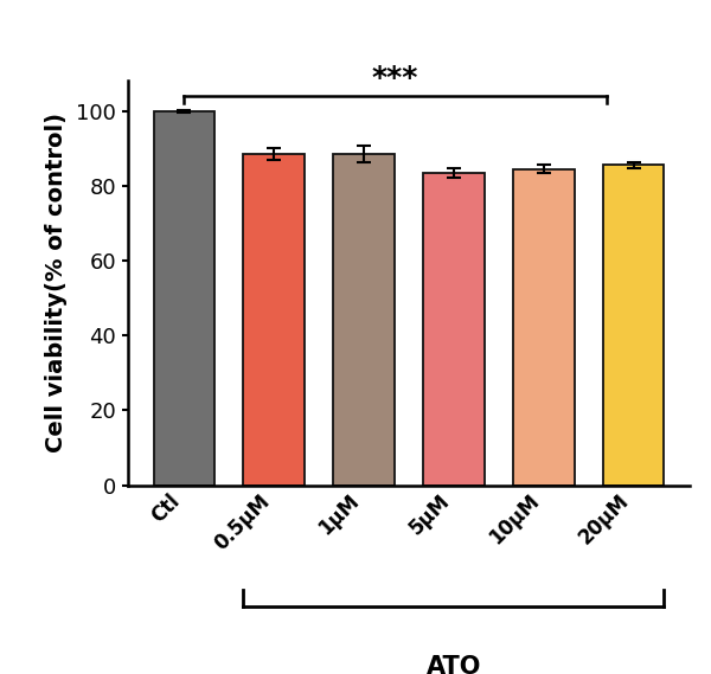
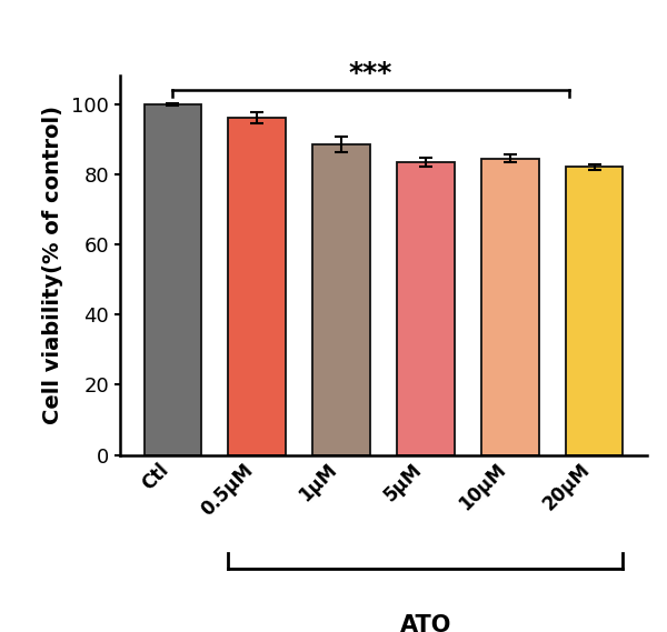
0.5μM: 88.5 -> 96.0
20μM: 85.5 -> 82.0
